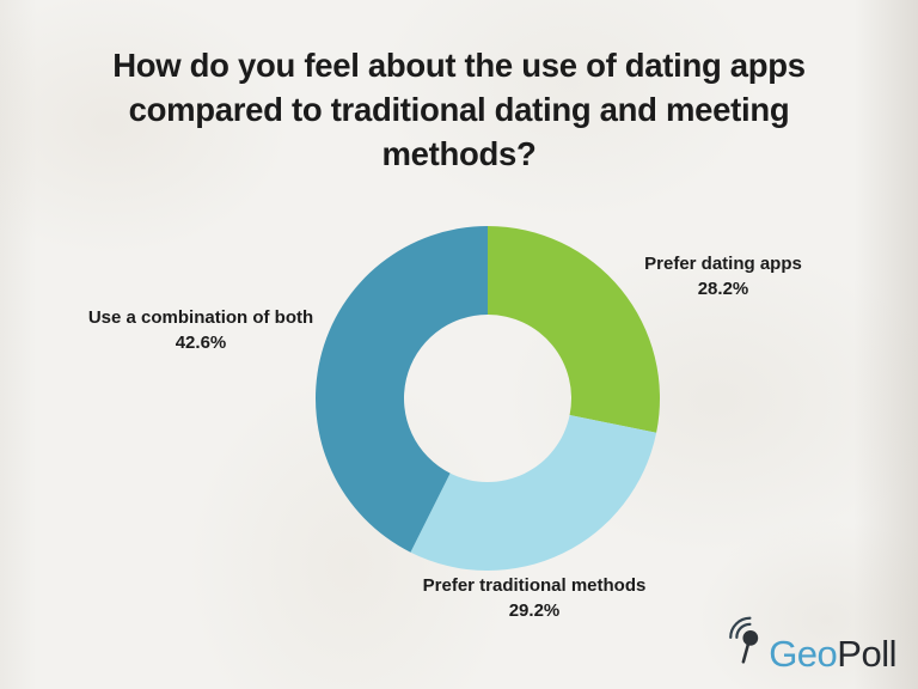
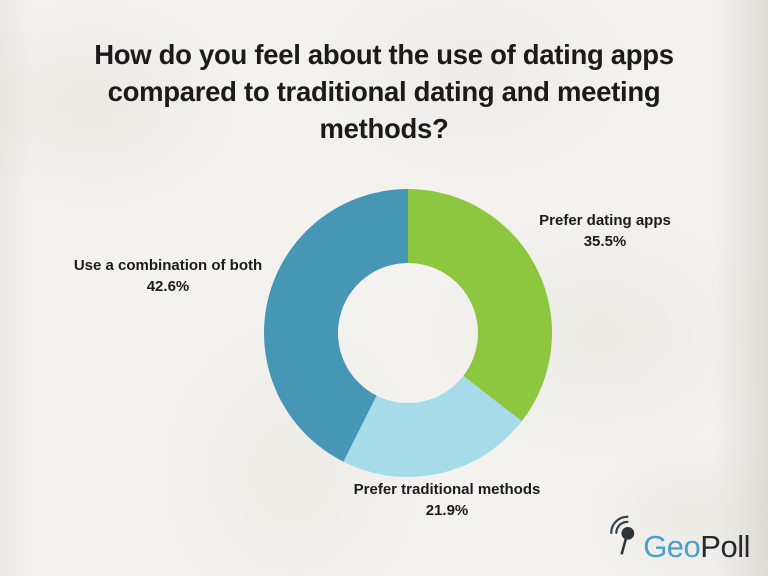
Prefer dating apps: 28.2% -> 35.5%
Prefer traditional methods: 29.2% -> 21.9%
